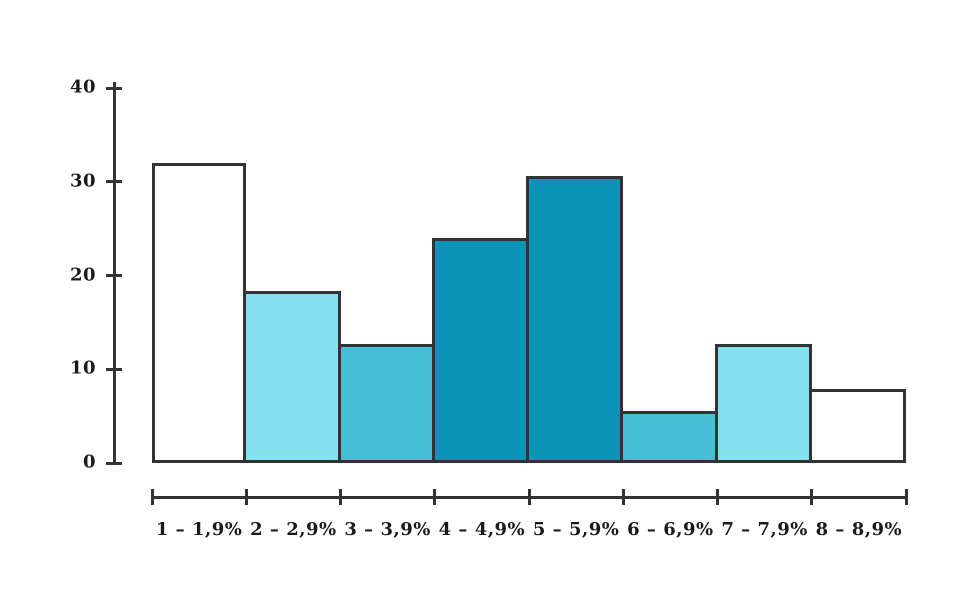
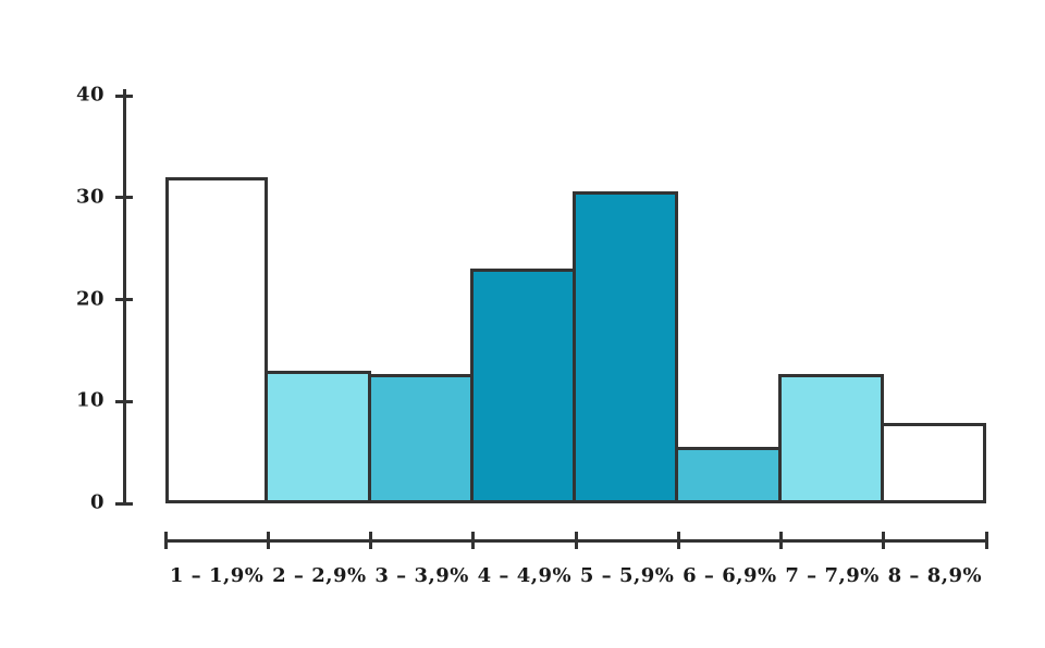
2 – 2,9%: 18 -> 13
4 – 4,9%: 24 -> 23
